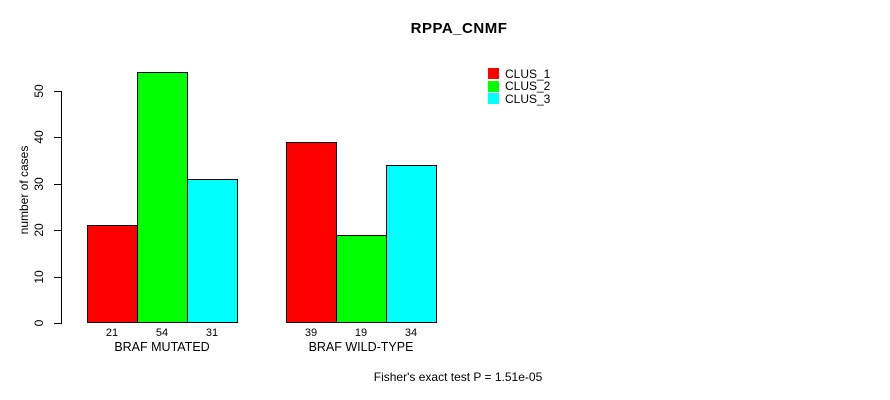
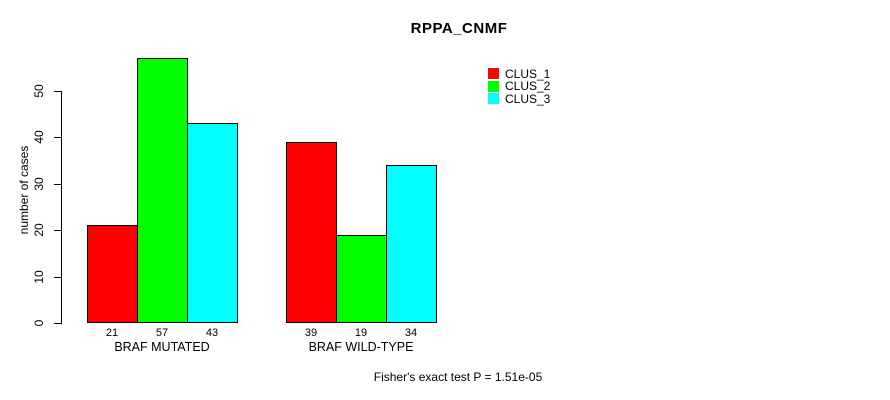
CLUS_2/BRAF MUTATED: 54 -> 57
CLUS_3/BRAF MUTATED: 31 -> 43
